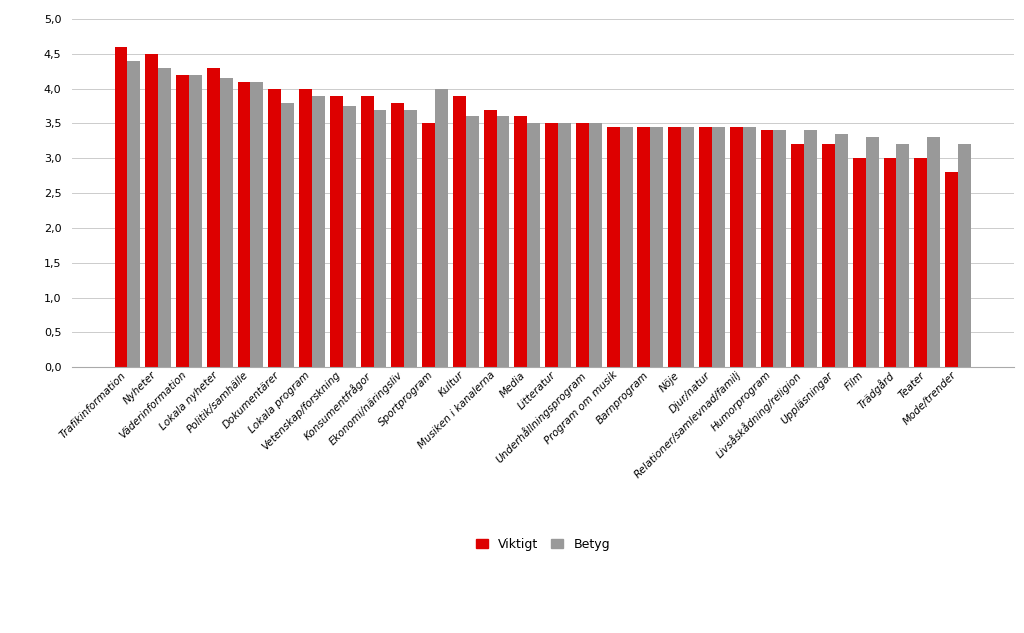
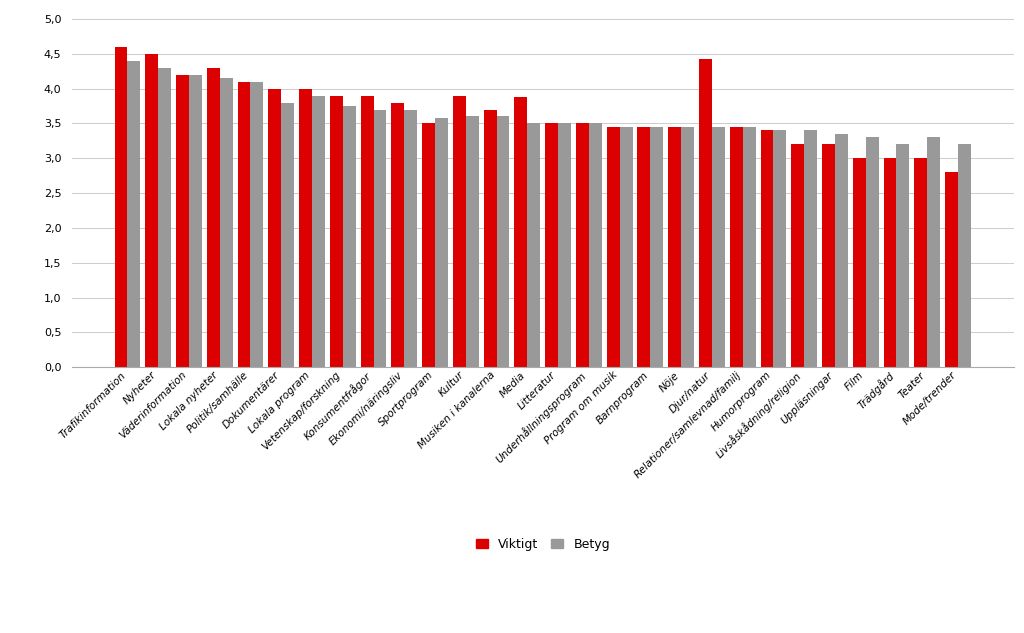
Betyg/Sportprogram: 4,00 -> 3,58
Viktigt/Media: 3,60 -> 3,88
Viktigt/Djur/natur: 3,45 -> 4,42
